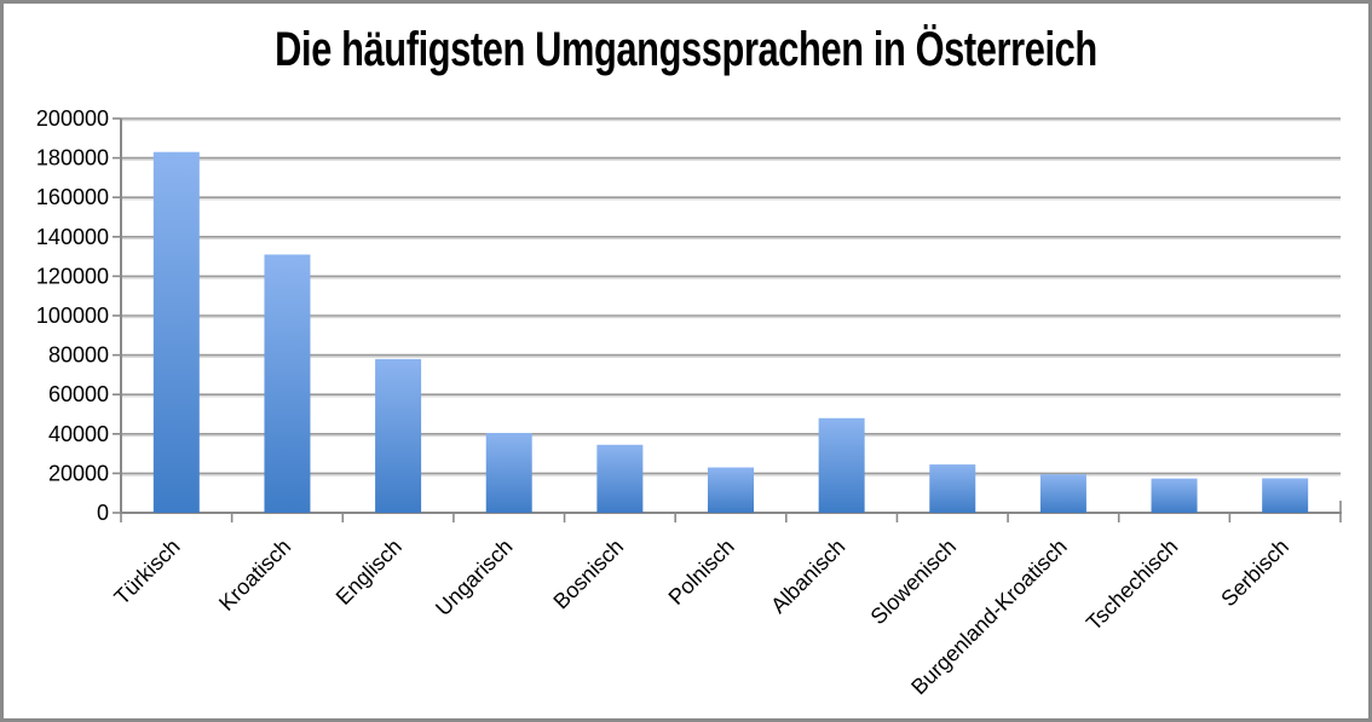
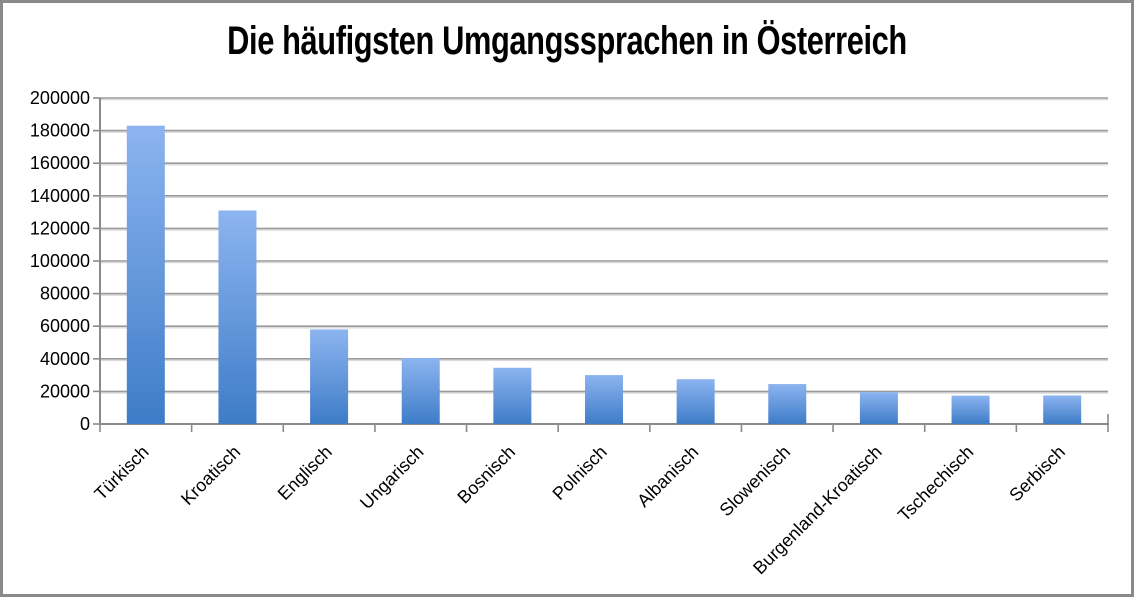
Englisch: 78000 -> 58000
Polnisch: 23000 -> 30000
Albanisch: 48000 -> 28000
